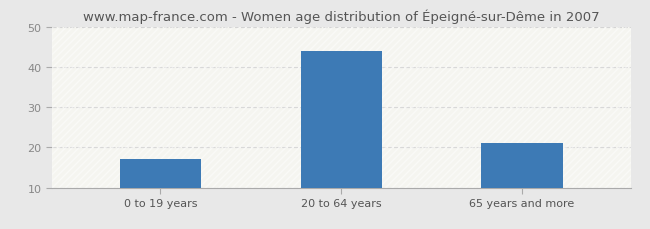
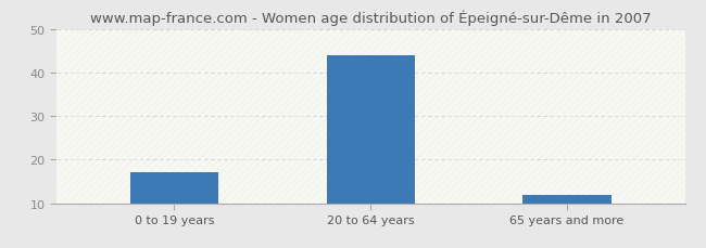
65 years and more: 21 -> 12
